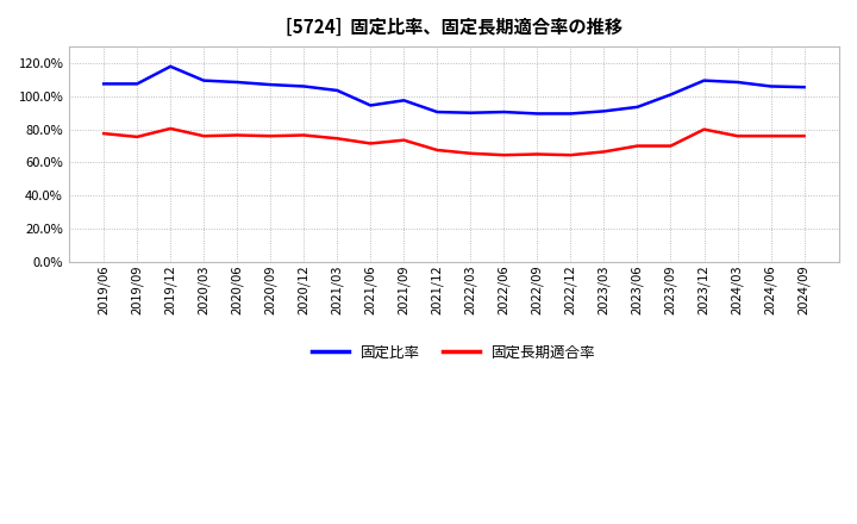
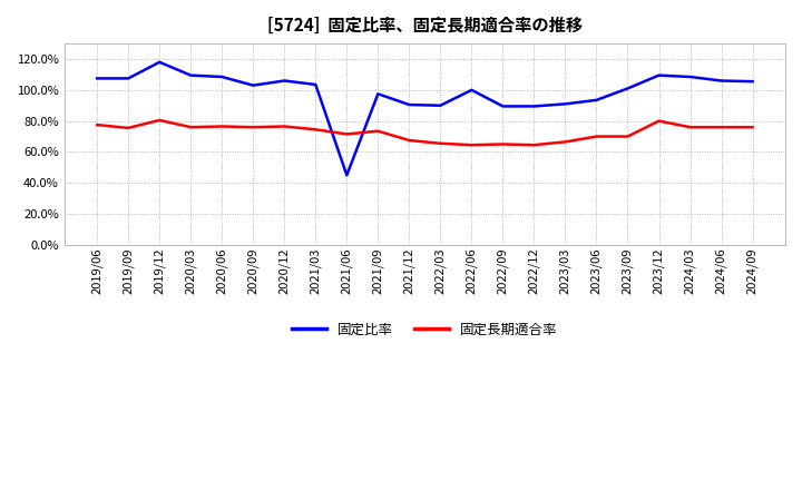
固定比率/2020/09: 107% -> 103%
固定比率/2021/06: 94% -> 45%
固定比率/2022/06: 90% -> 100%
